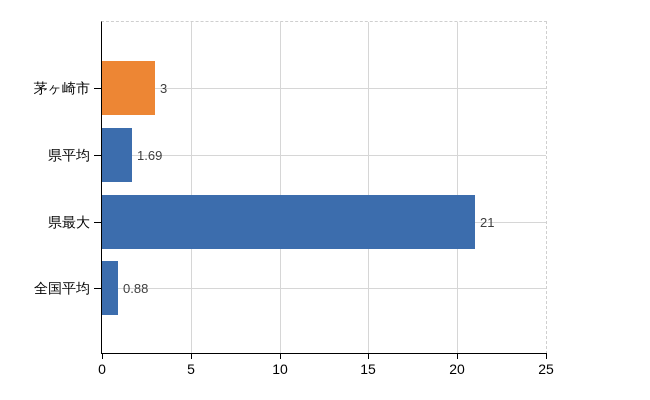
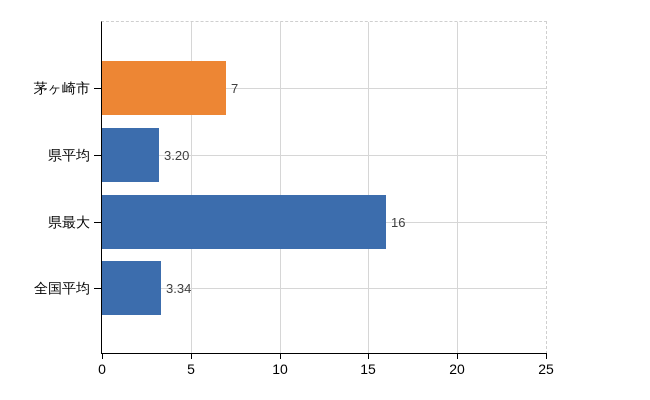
茅ヶ崎市: 3 -> 7
県平均: 1.69 -> 3.20
県最大: 21 -> 16
全国平均: 0.88 -> 3.34
